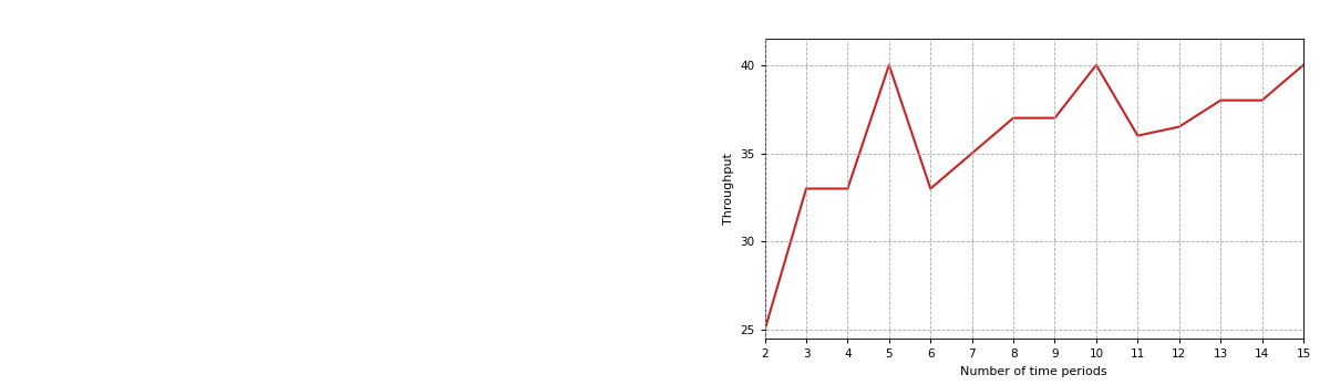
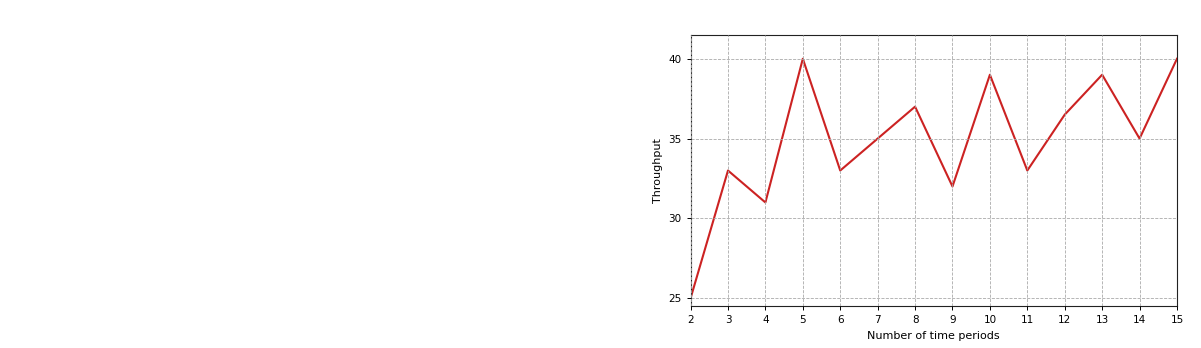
4: 33.0 -> 31.0
9: 37.0 -> 32.0
10: 40.0 -> 39.0
11: 36.0 -> 33.0
13: 38.0 -> 39.0
14: 38.0 -> 35.0
